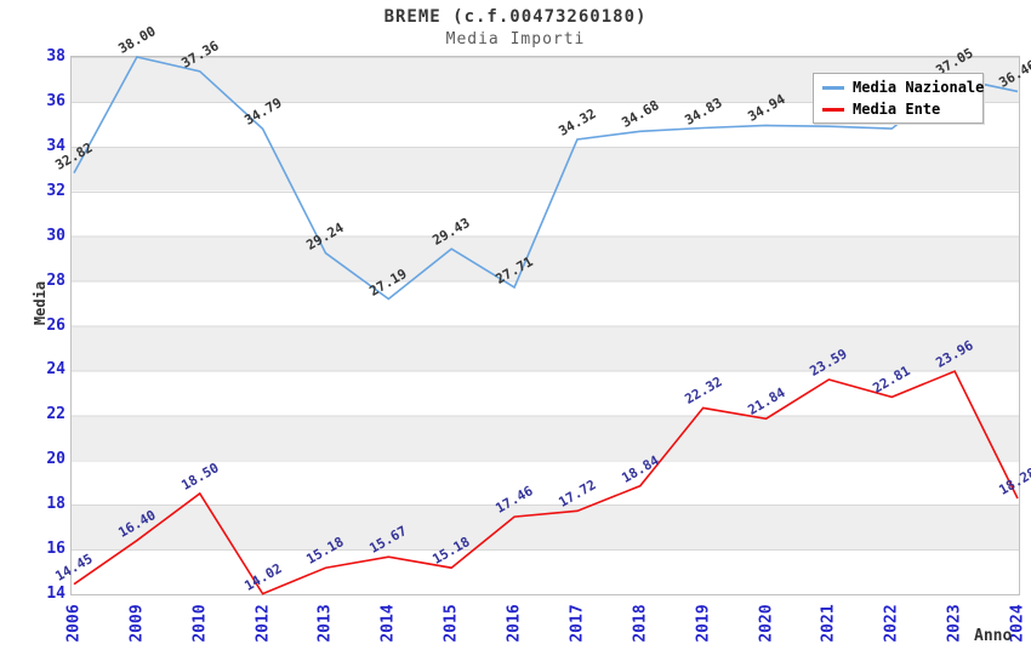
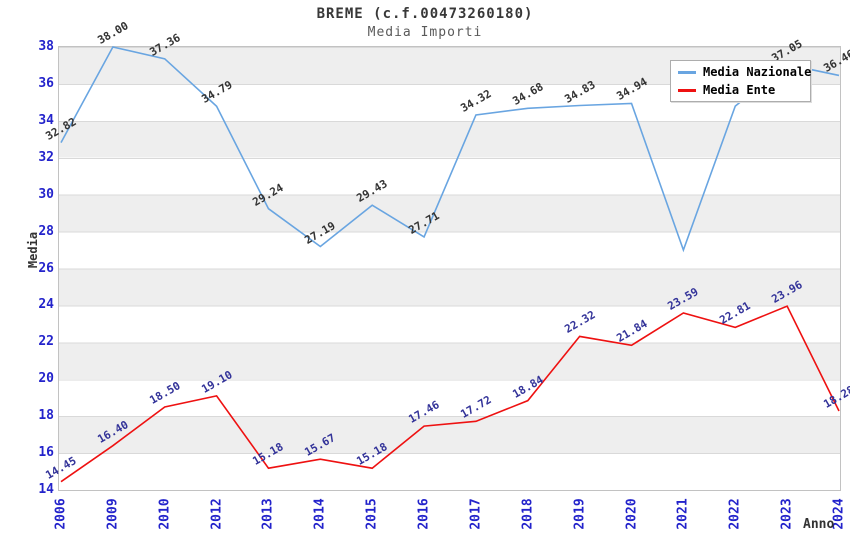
Media Ente/2012: 14.02 -> 19.10
Media Nazionale/2021: 34.9 -> 27.0
